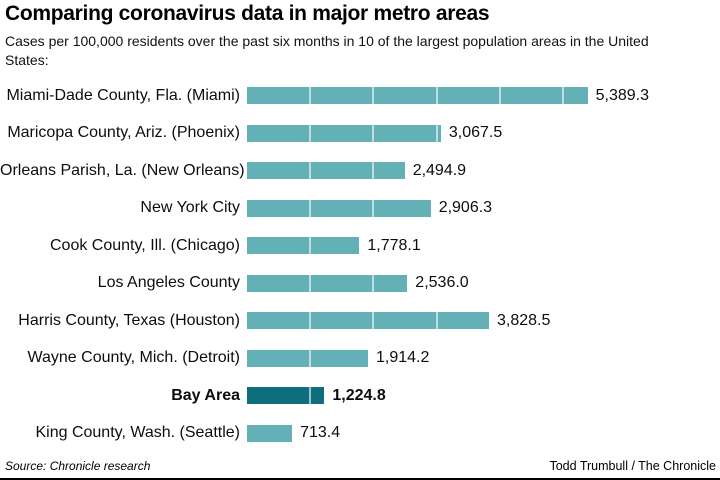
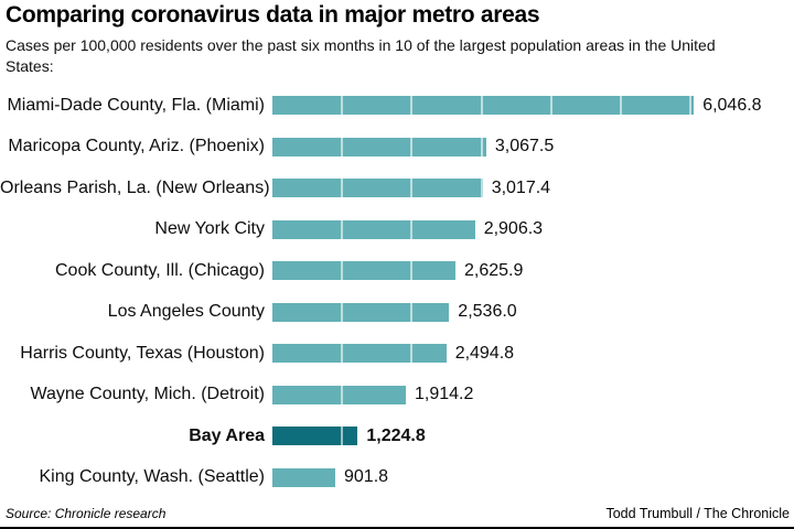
Miami-Dade County, Fla. (Miami): 5,389.3 -> 6,046.8
Orleans Parish, La. (New Orleans): 2,494.9 -> 3,017.4
Cook County, Ill. (Chicago): 1,778.1 -> 2,625.9
Harris County, Texas (Houston): 3,828.5 -> 2,494.8
King County, Wash. (Seattle): 713.4 -> 901.8
